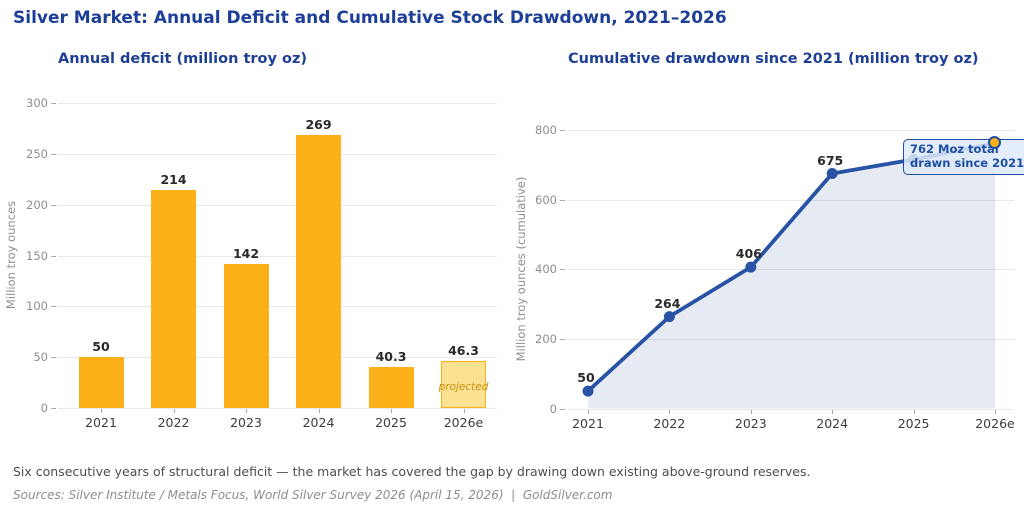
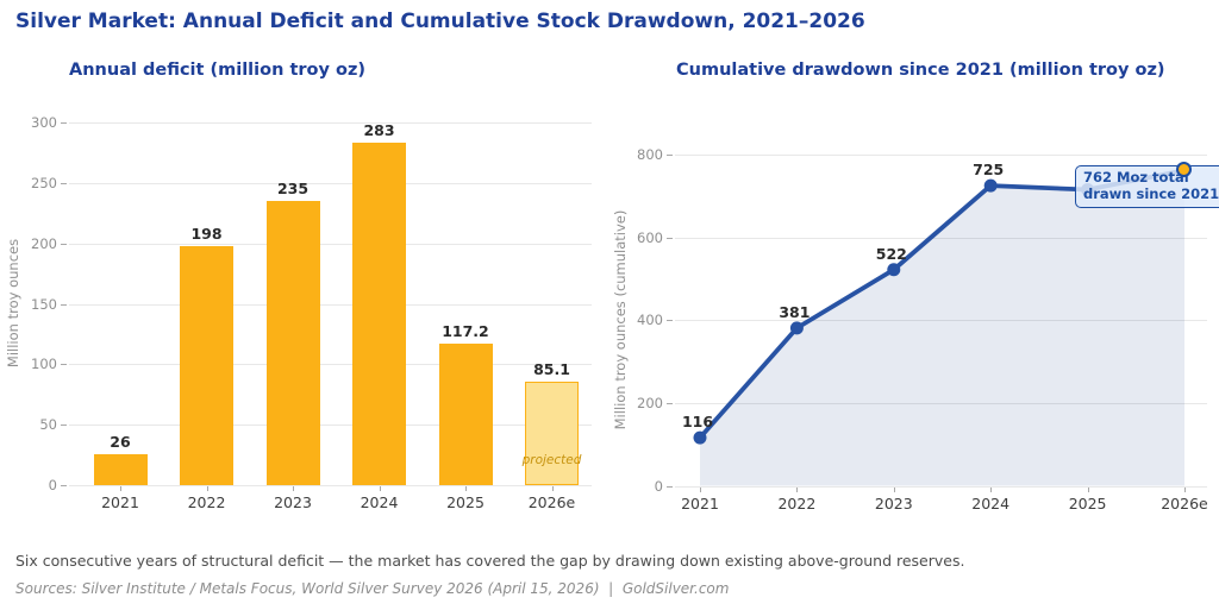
Annual deficit (million troy oz)/2021: 50 -> 26
Annual deficit (million troy oz)/2022: 214 -> 198
Annual deficit (million troy oz)/2023: 142 -> 235
Annual deficit (million troy oz)/2024: 269 -> 283
Annual deficit (million troy oz)/2025: 40.3 -> 117.2
Annual deficit (million troy oz)/2026e: 46.3 -> 85.1
Cumulative drawdown since 2021 (million troy oz)/2021: 50 -> 116
Cumulative drawdown since 2021 (million troy oz)/2022: 264 -> 381
Cumulative drawdown since 2021 (million troy oz)/2023: 406 -> 522
Cumulative drawdown since 2021 (million troy oz)/2024: 675 -> 725
